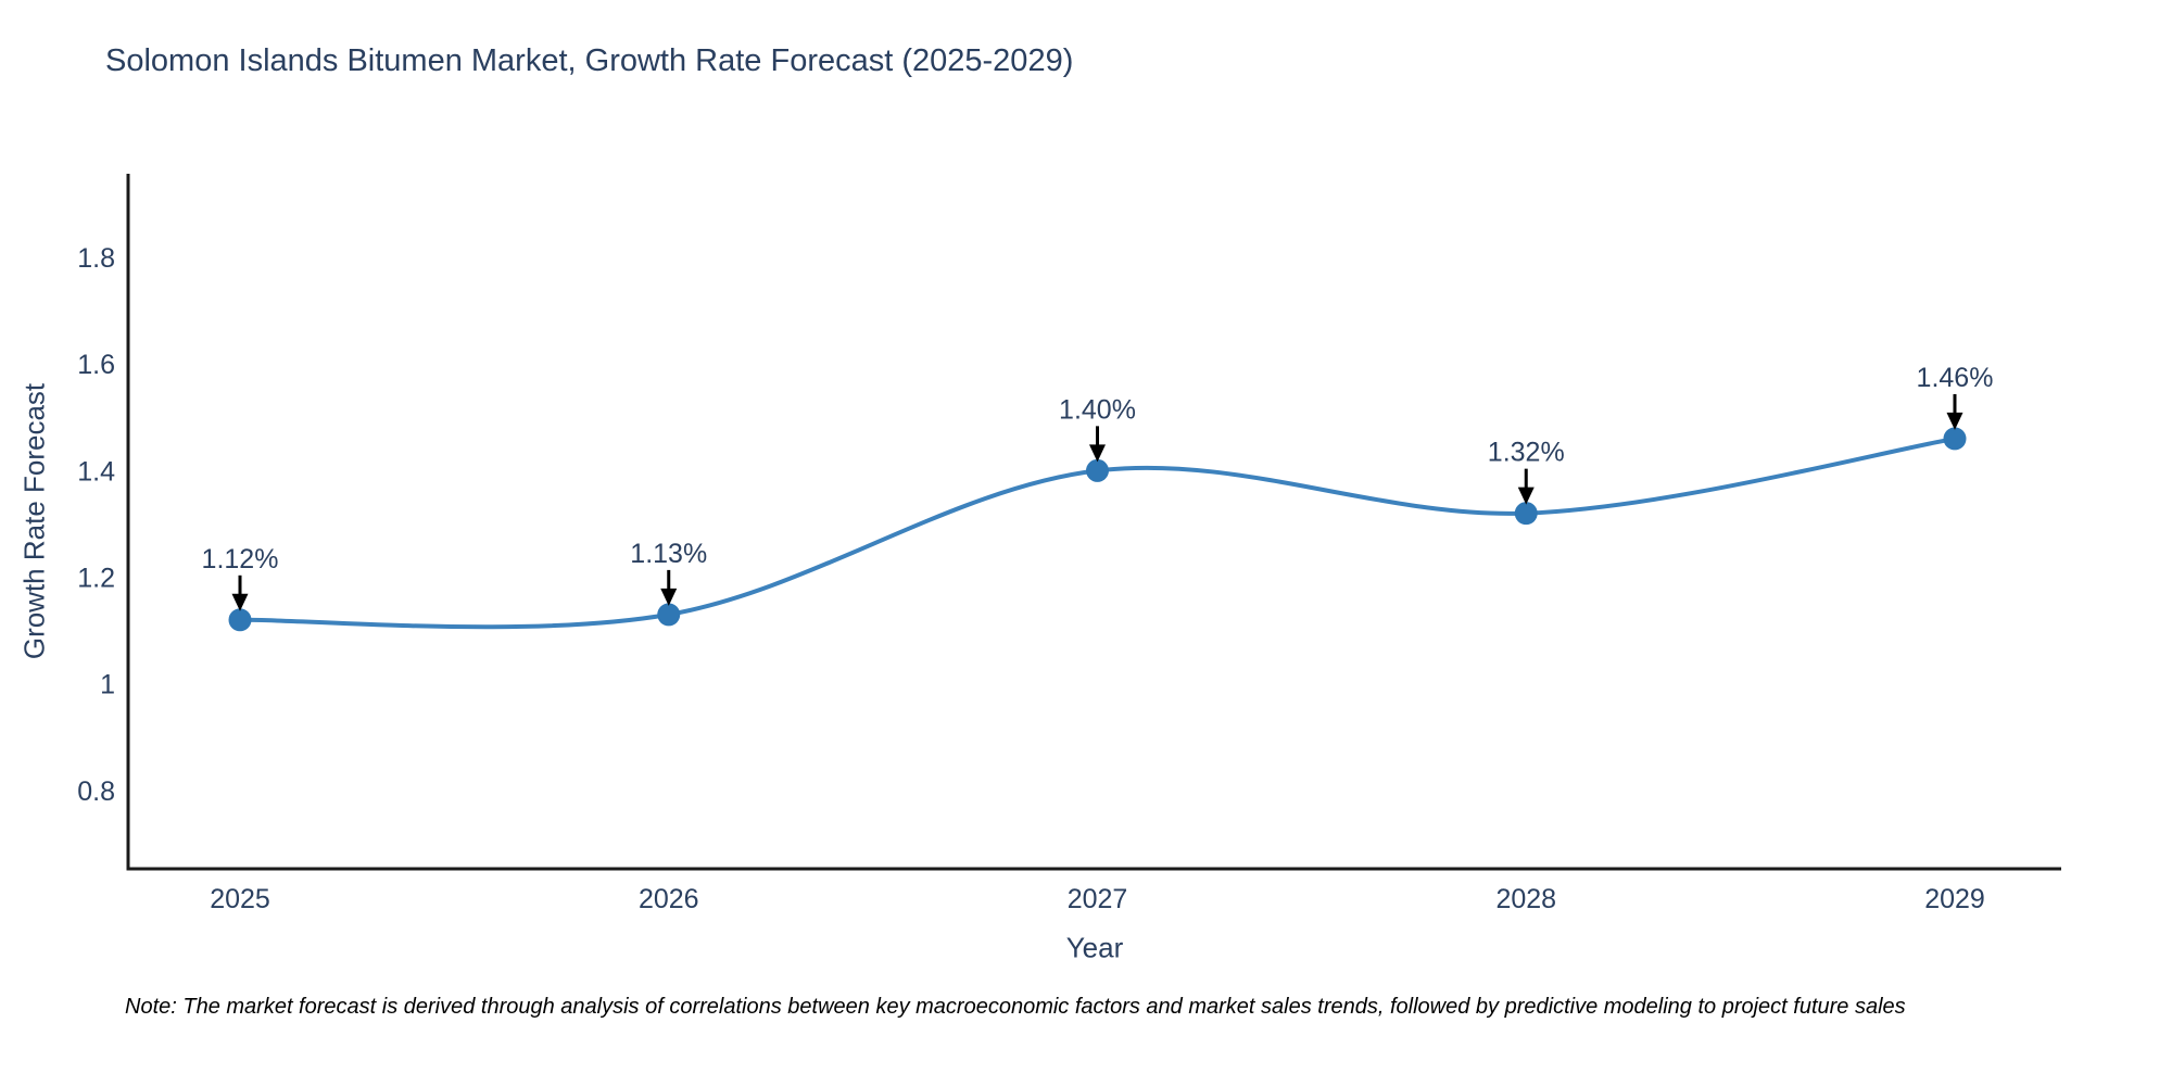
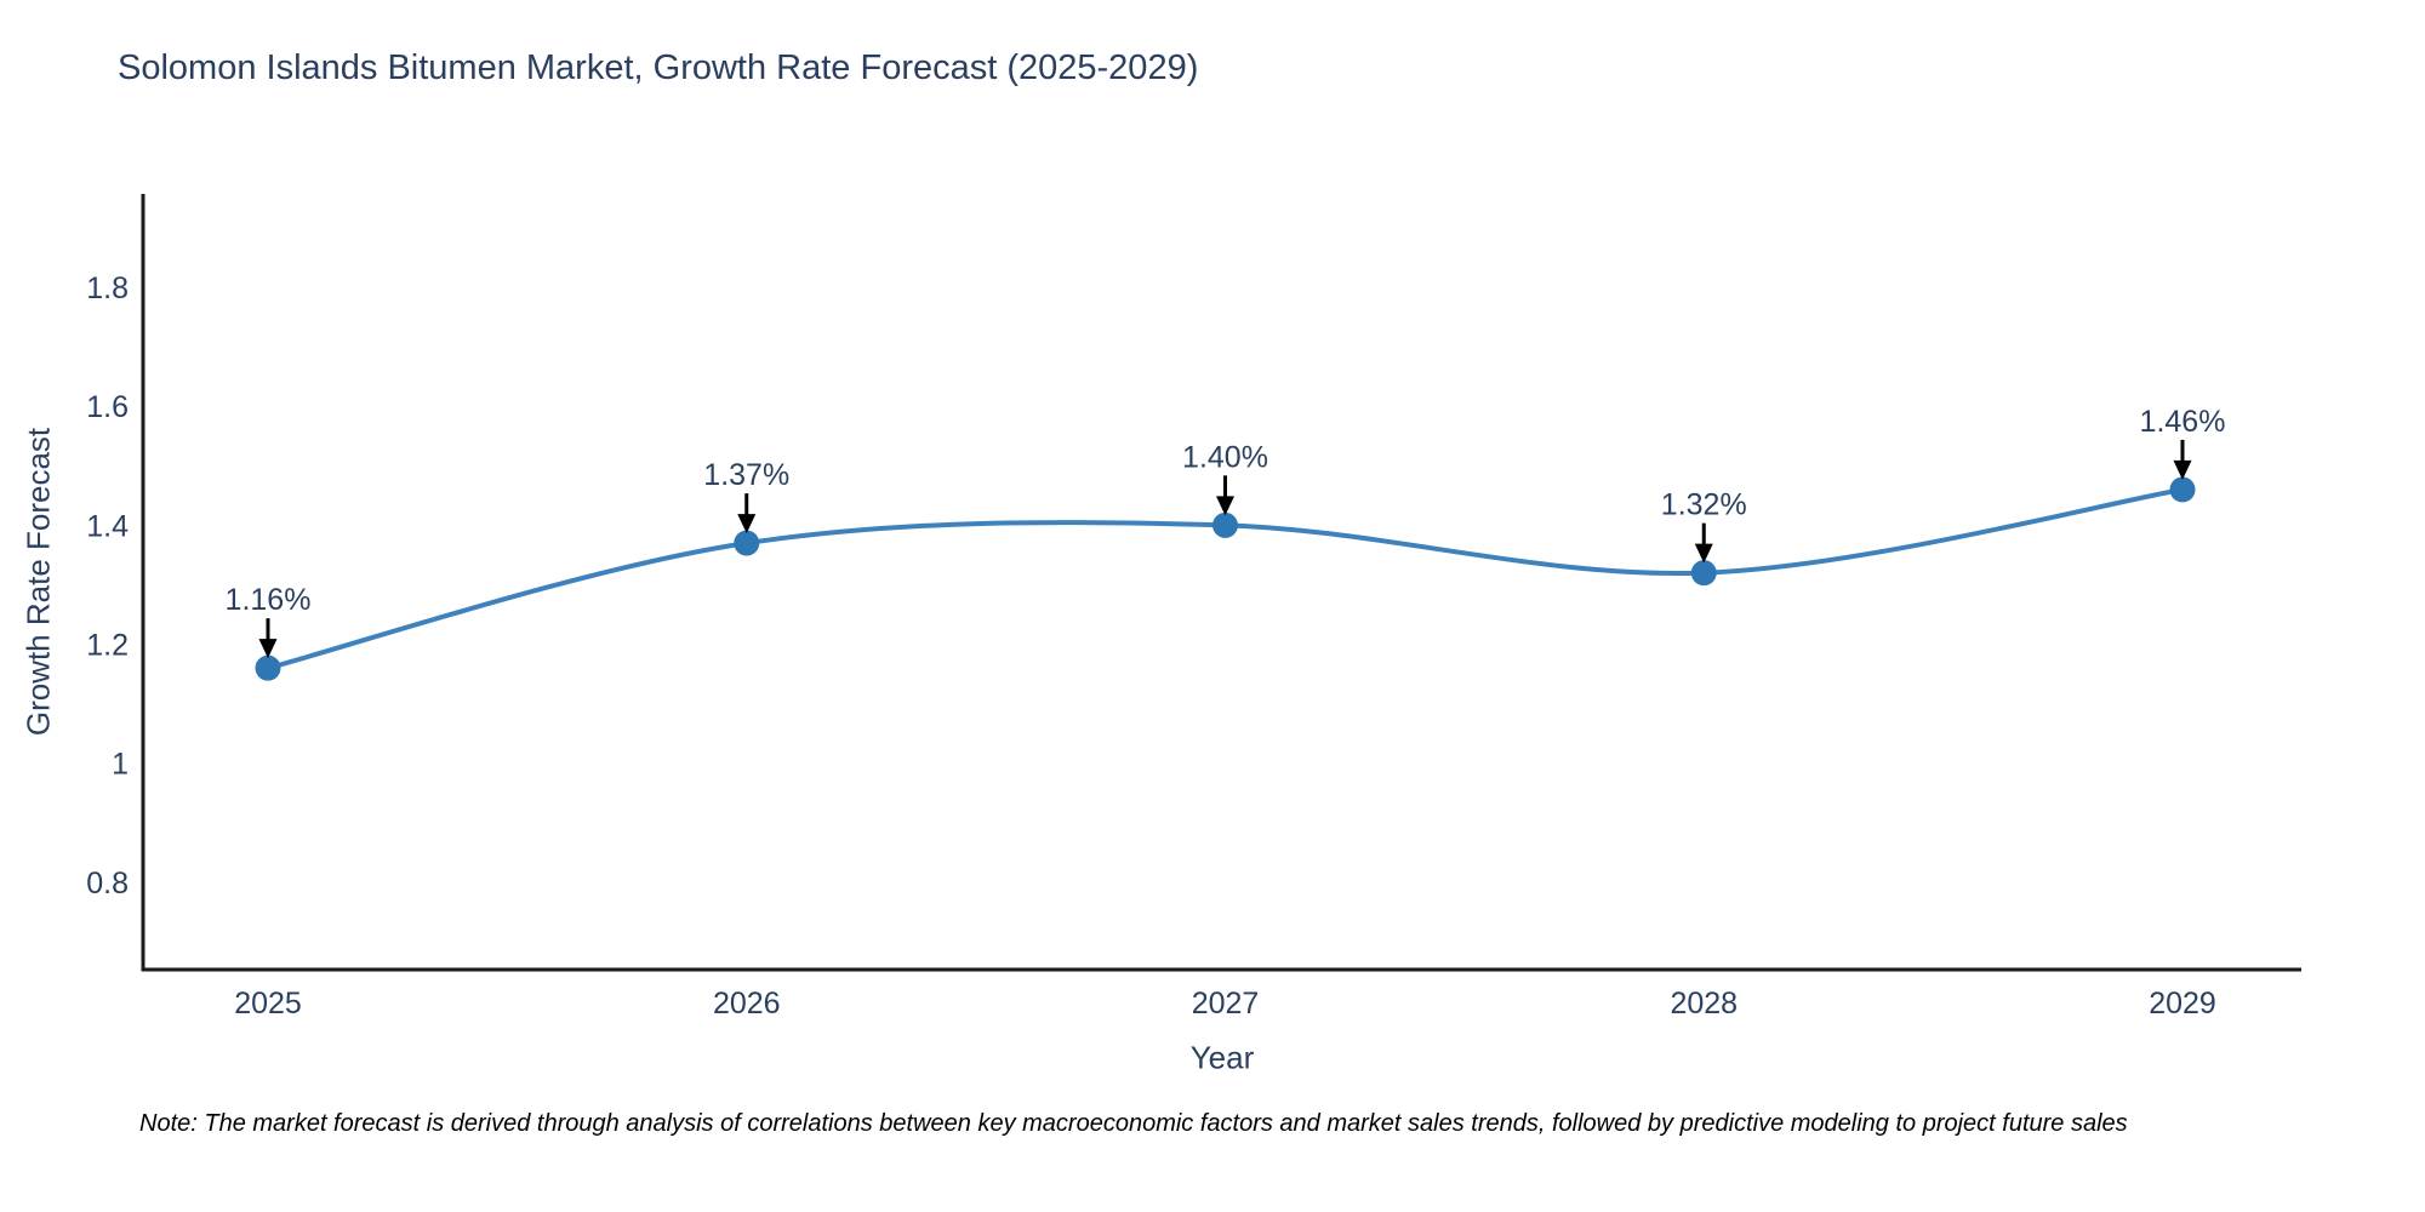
2025: 1.12% -> 1.16%
2026: 1.13% -> 1.37%
